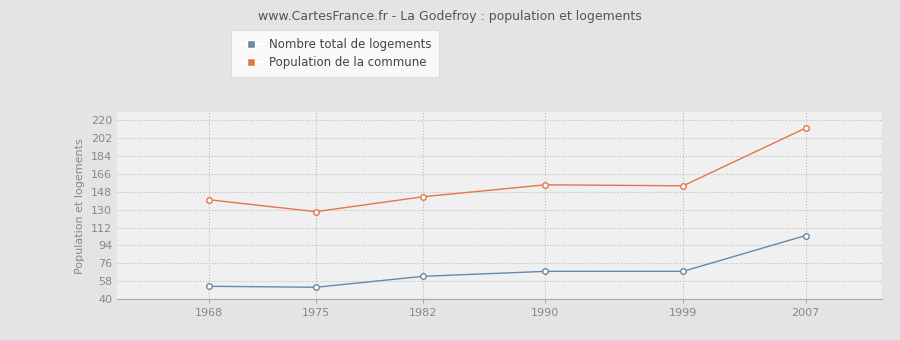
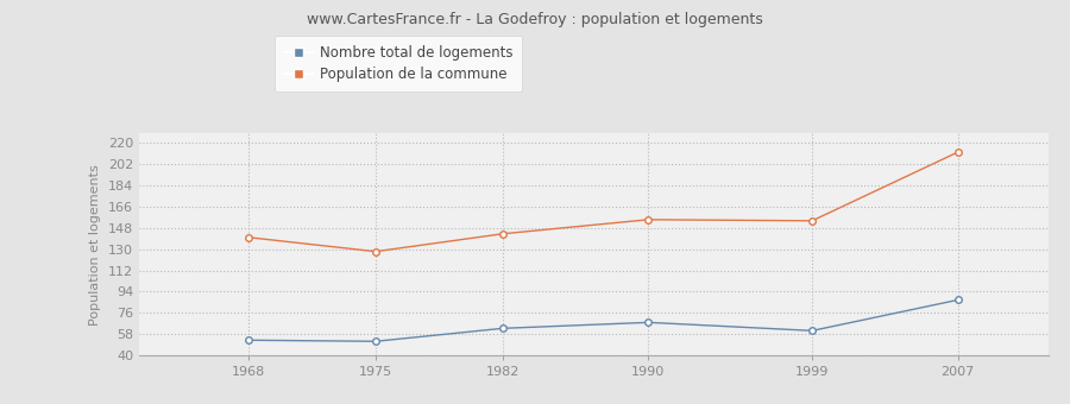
Nombre total de logements/1999: 68 -> 61
Nombre total de logements/2007: 104 -> 87
